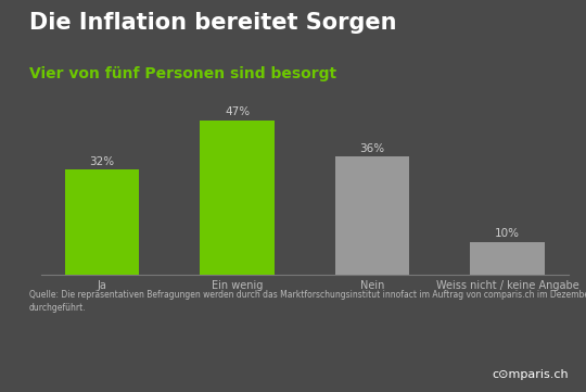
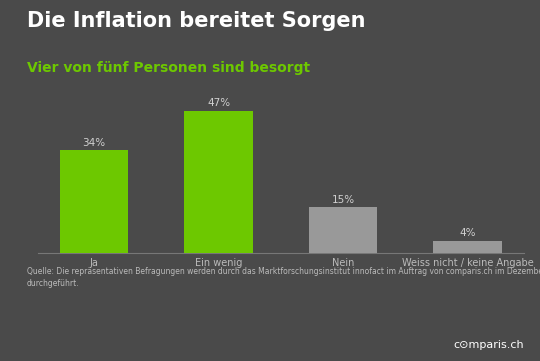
Ja: 32% -> 34%
Nein: 36% -> 15%
Weiss nicht / keine Angabe: 10% -> 4%
